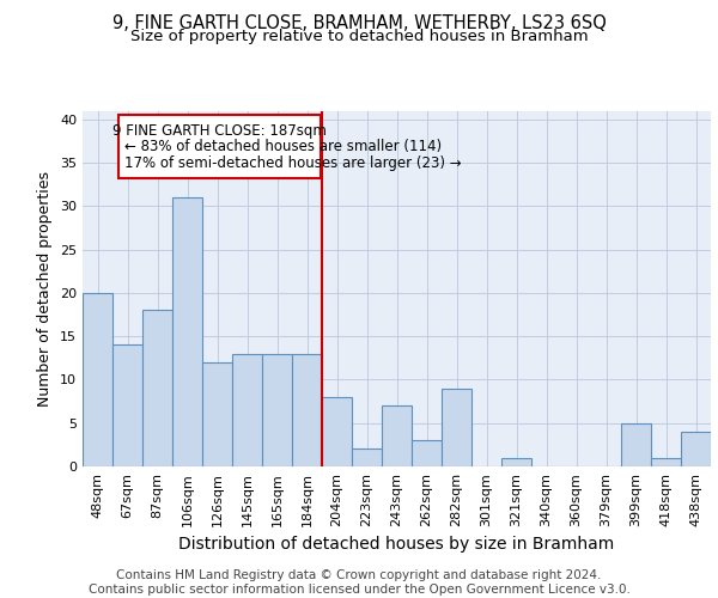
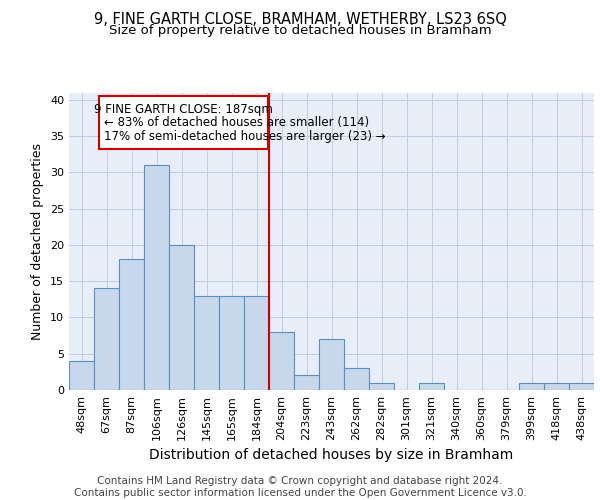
48sqm: 20 -> 4
126sqm: 12 -> 20
282sqm: 9 -> 1
399sqm: 5 -> 1
438sqm: 4 -> 1
